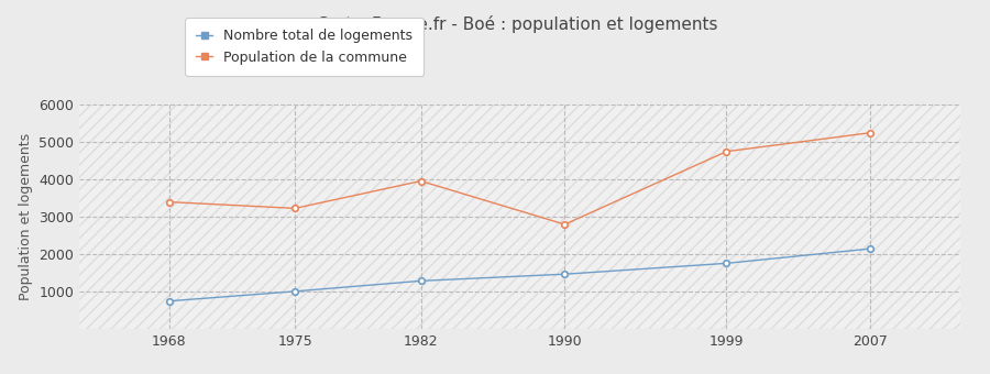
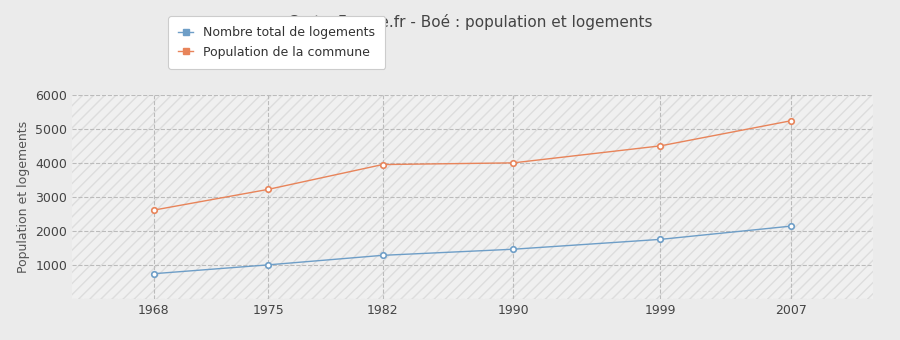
Population de la commune/1968: 3400 -> 2620
Population de la commune/1990: 2800 -> 4010
Population de la commune/1999: 4750 -> 4510
